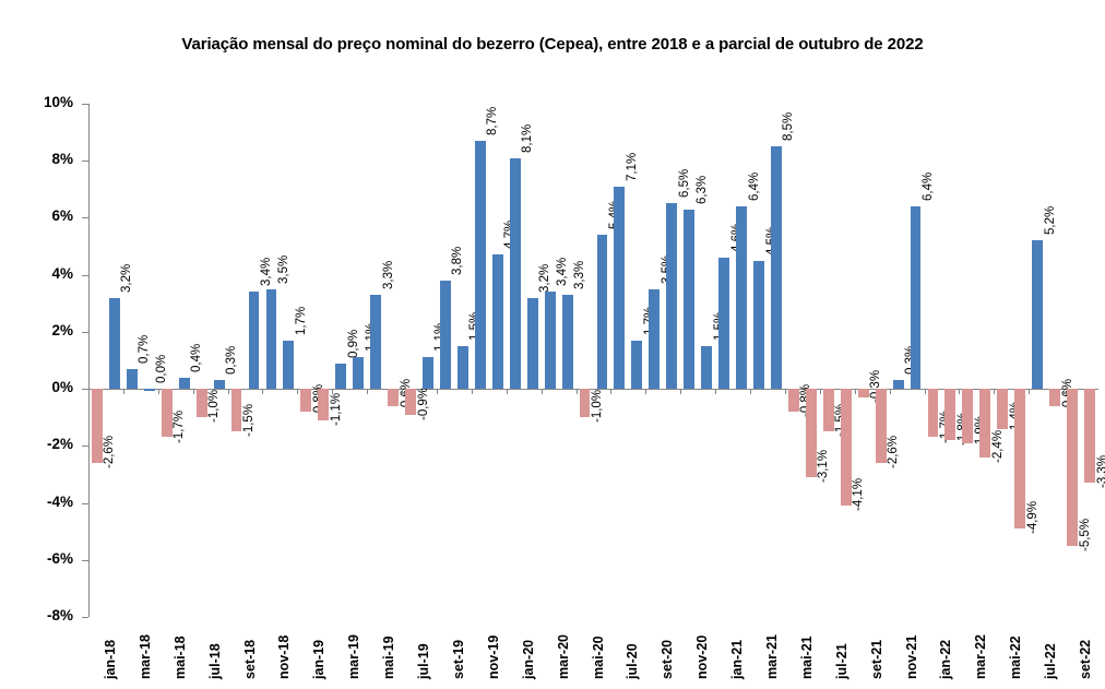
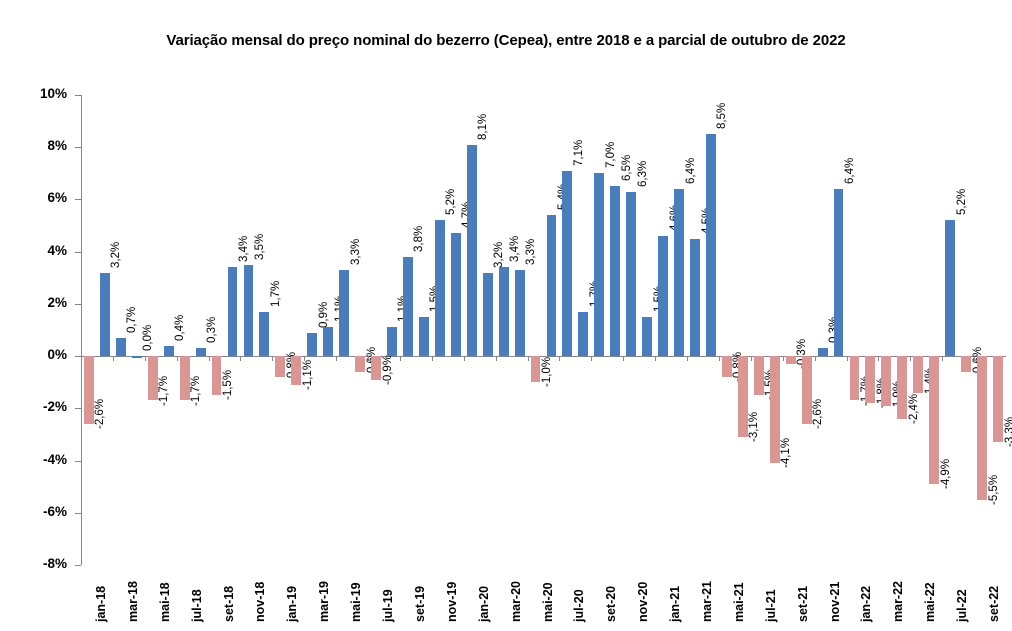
jul-18: -1,0% -> -1,7%
nov-19: 8,7% -> 5,2%
set-20: 3,5% -> 7,0%
